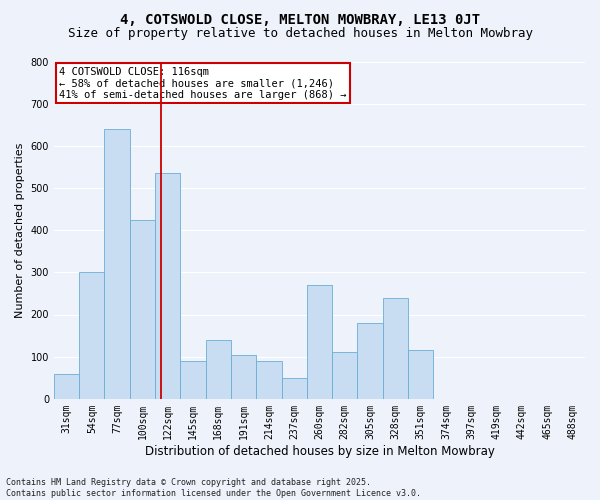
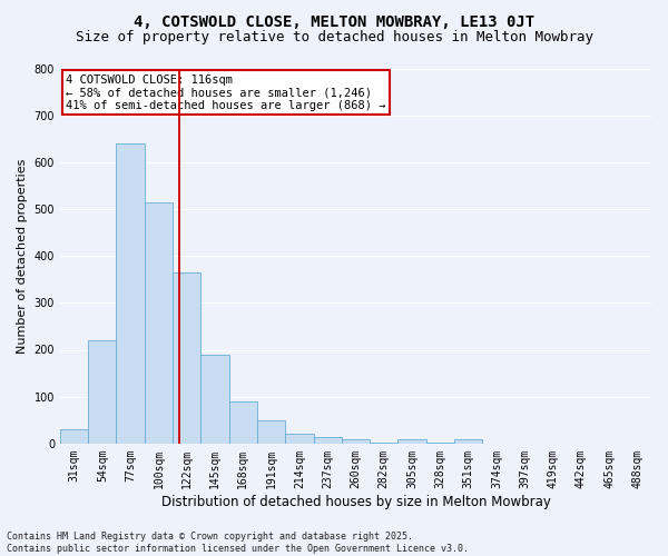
31sqm: 60 -> 30
54sqm: 300 -> 220
100sqm: 425 -> 515
122sqm: 535 -> 365
145sqm: 90 -> 190
168sqm: 140 -> 90
191sqm: 105 -> 50
214sqm: 90 -> 20
237sqm: 50 -> 15
260sqm: 270 -> 8
282sqm: 110 -> 3
305sqm: 180 -> 8
328sqm: 240 -> 3
351sqm: 115 -> 8
